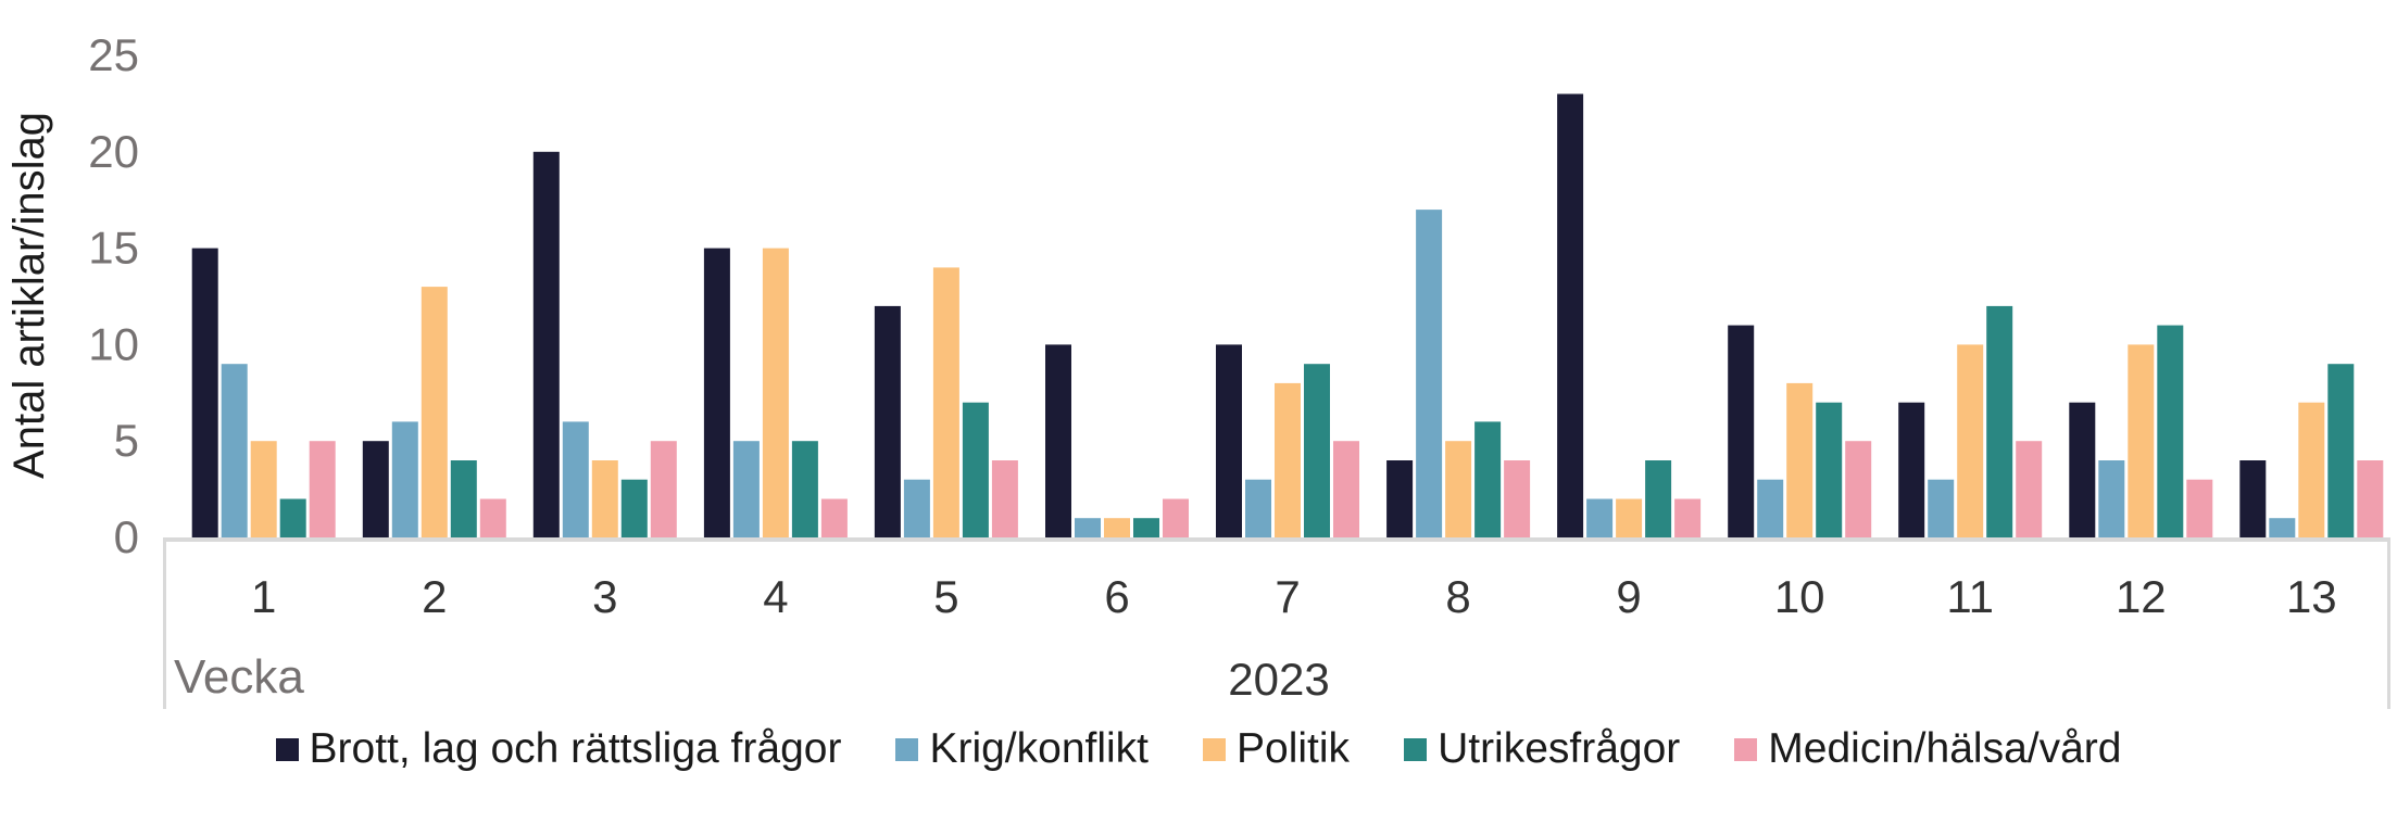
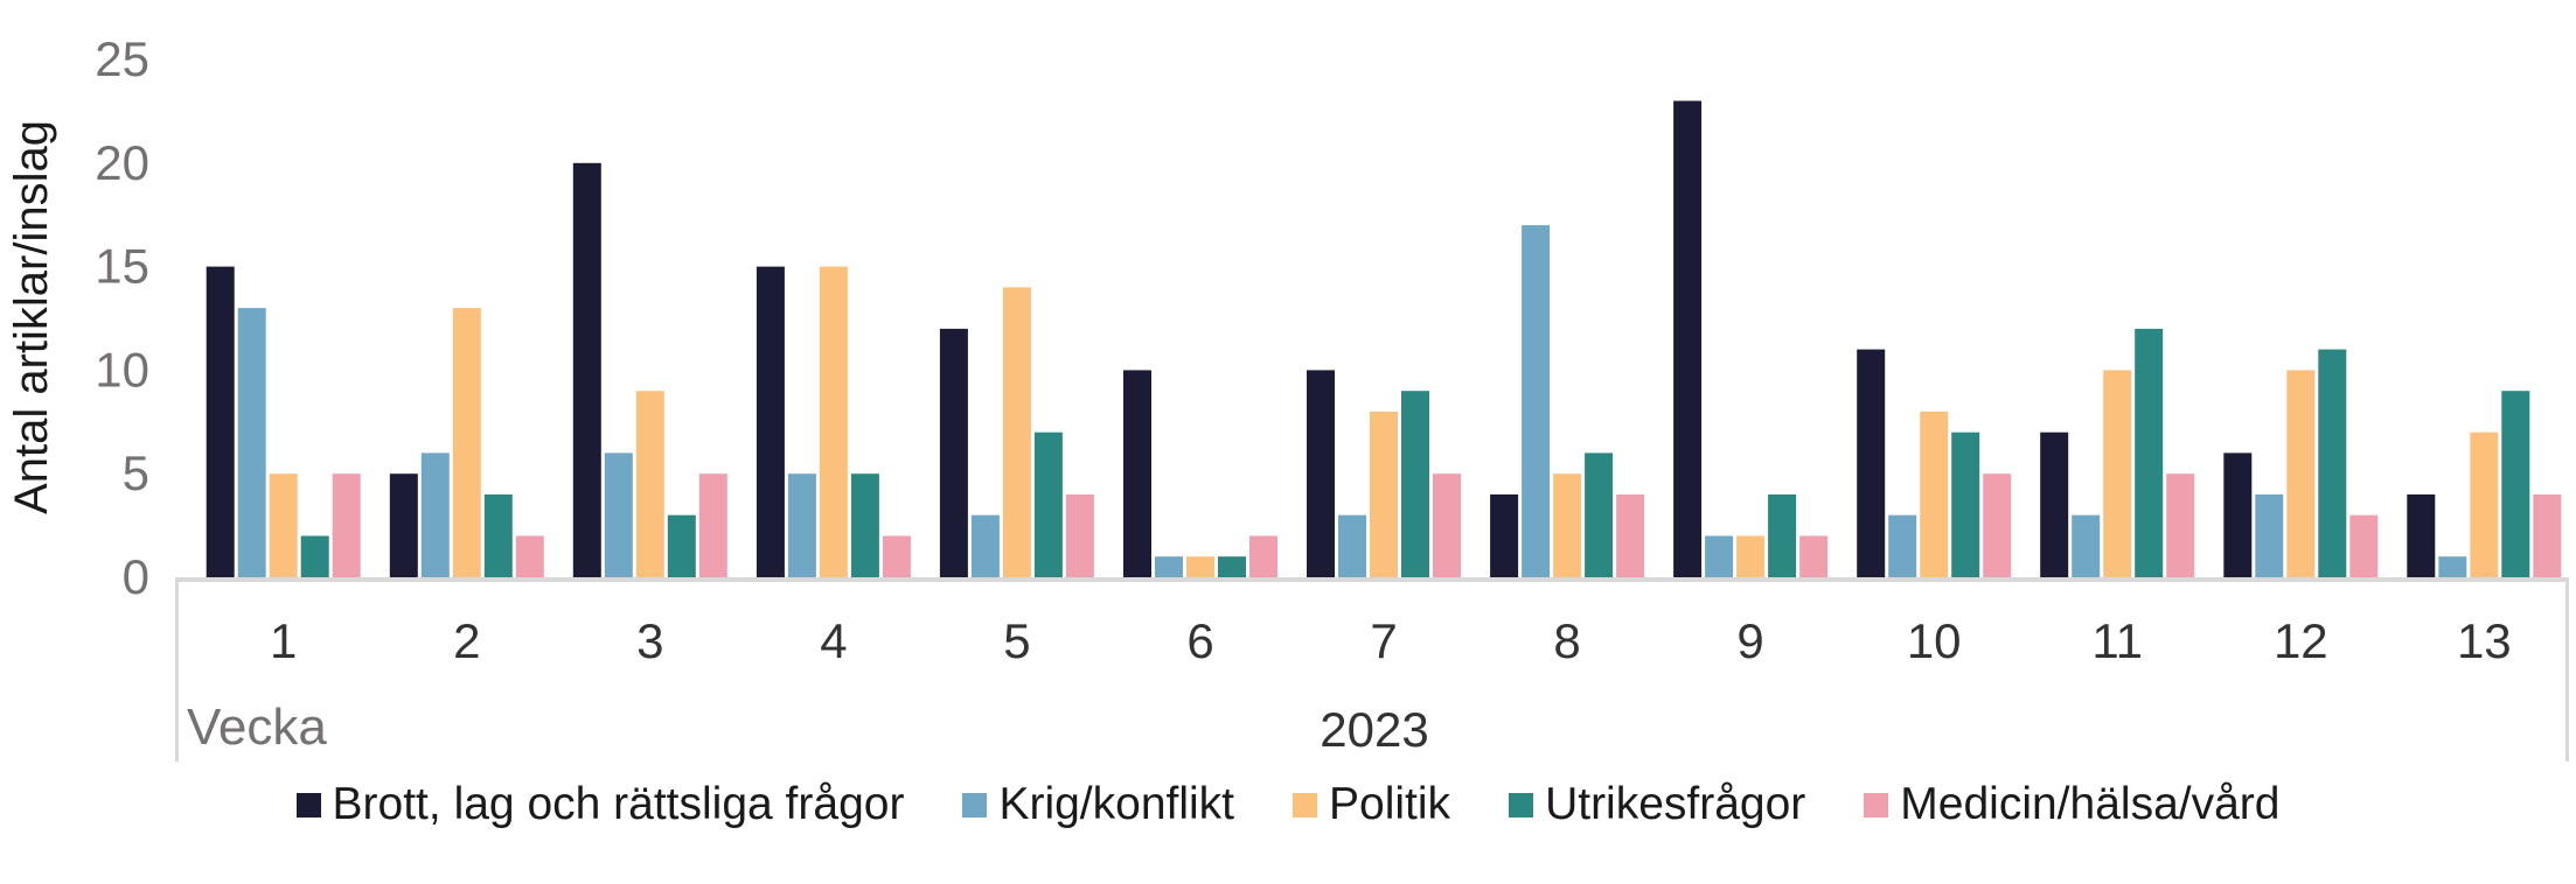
Krig/konflikt/1: 9 -> 13
Politik/3: 4 -> 9
Brott, lag och rättsliga frågor/12: 7 -> 6
